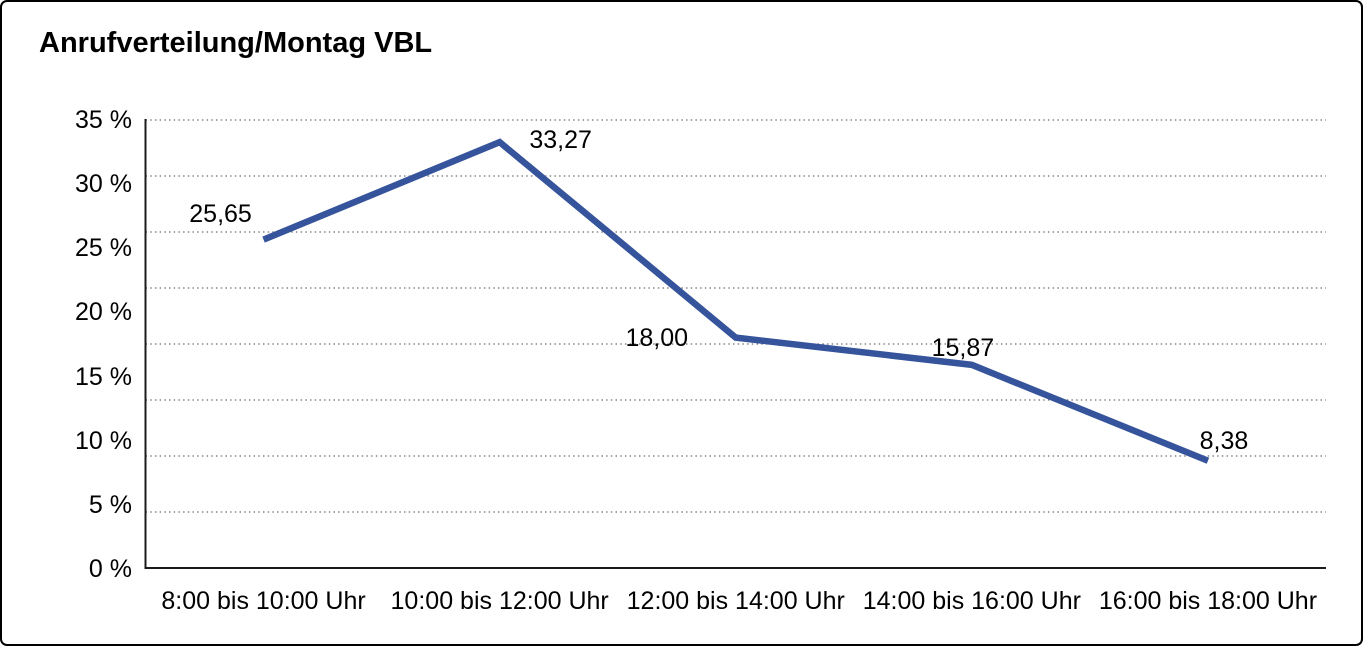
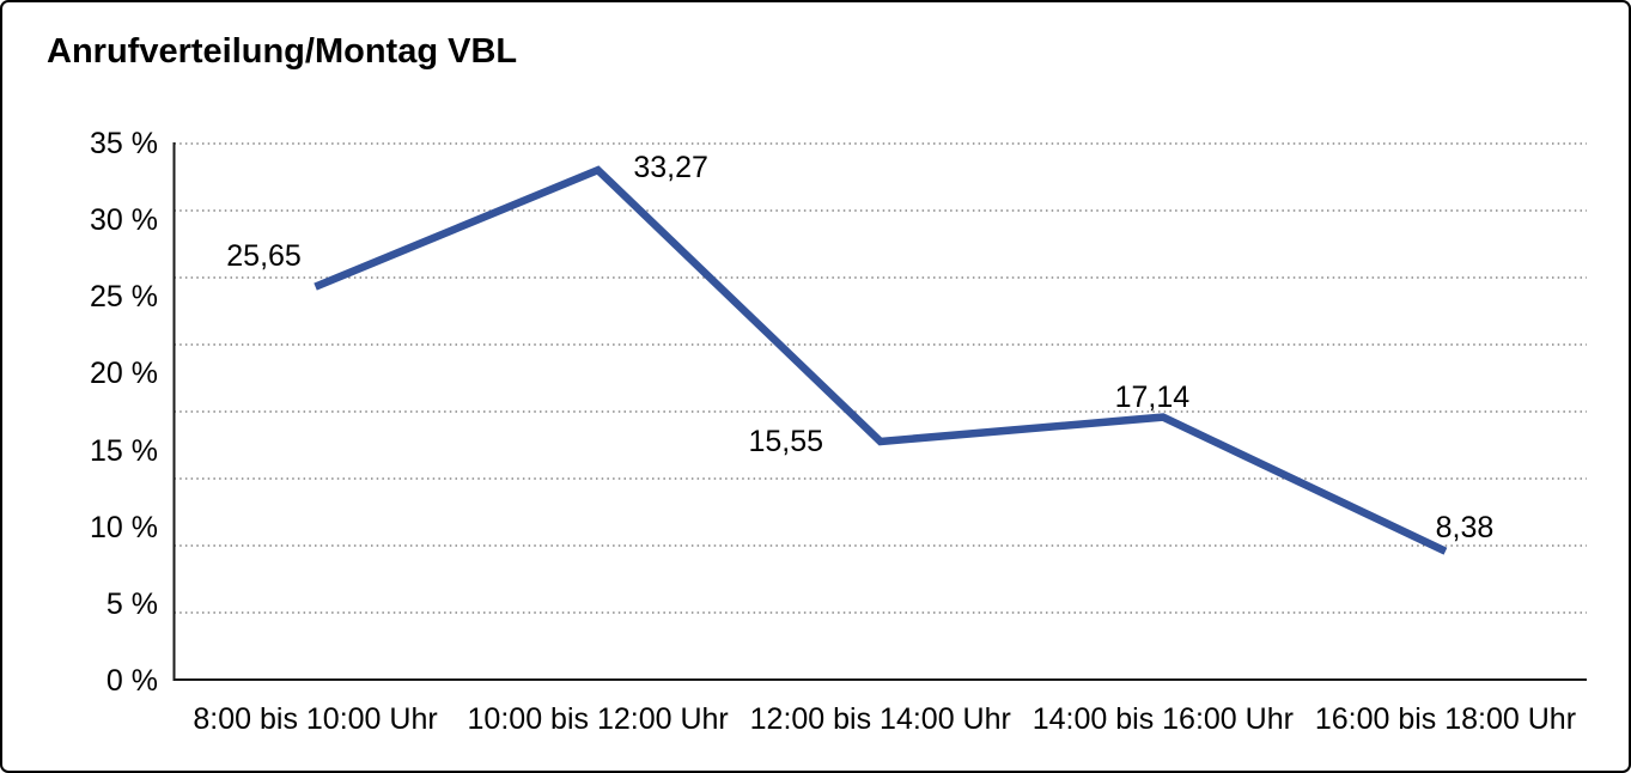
12:00 bis 14:00 Uhr: 18,00 -> 15,55
14:00 bis 16:00 Uhr: 15,87 -> 17,14
